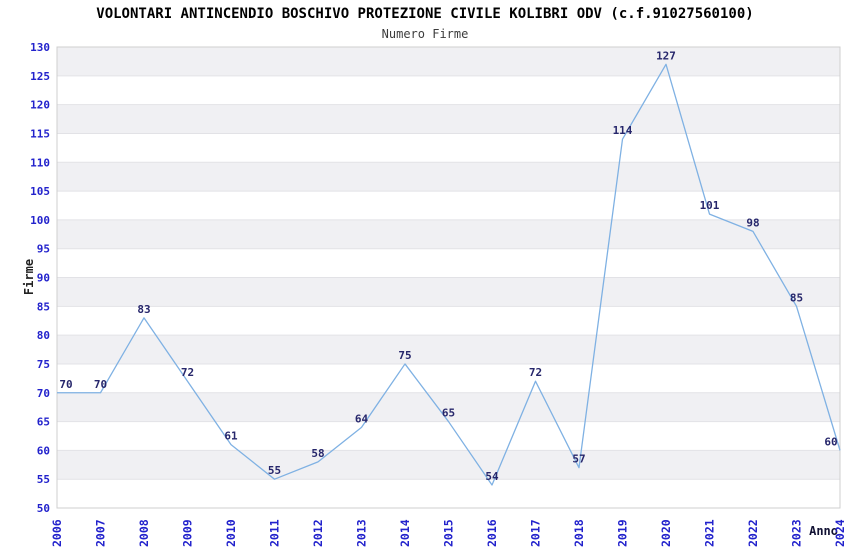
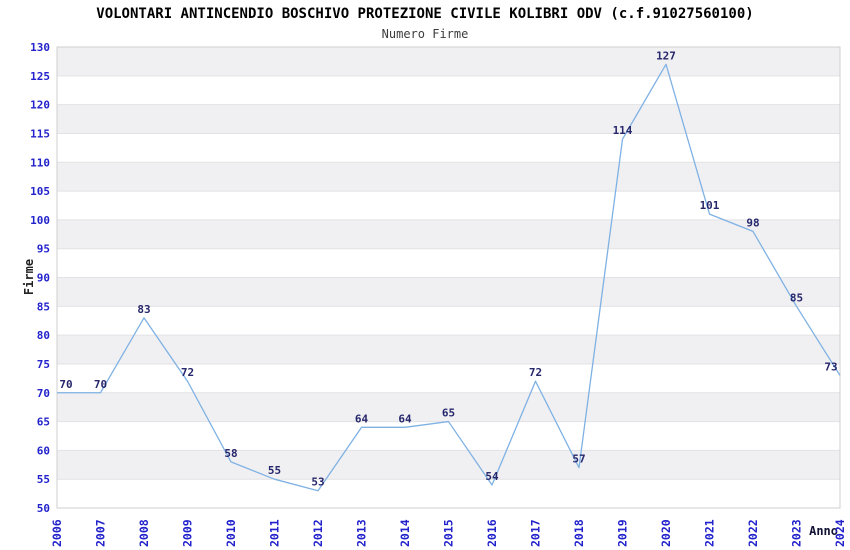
2010: 61 -> 58
2012: 58 -> 53
2014: 75 -> 64
2024: 60 -> 73
